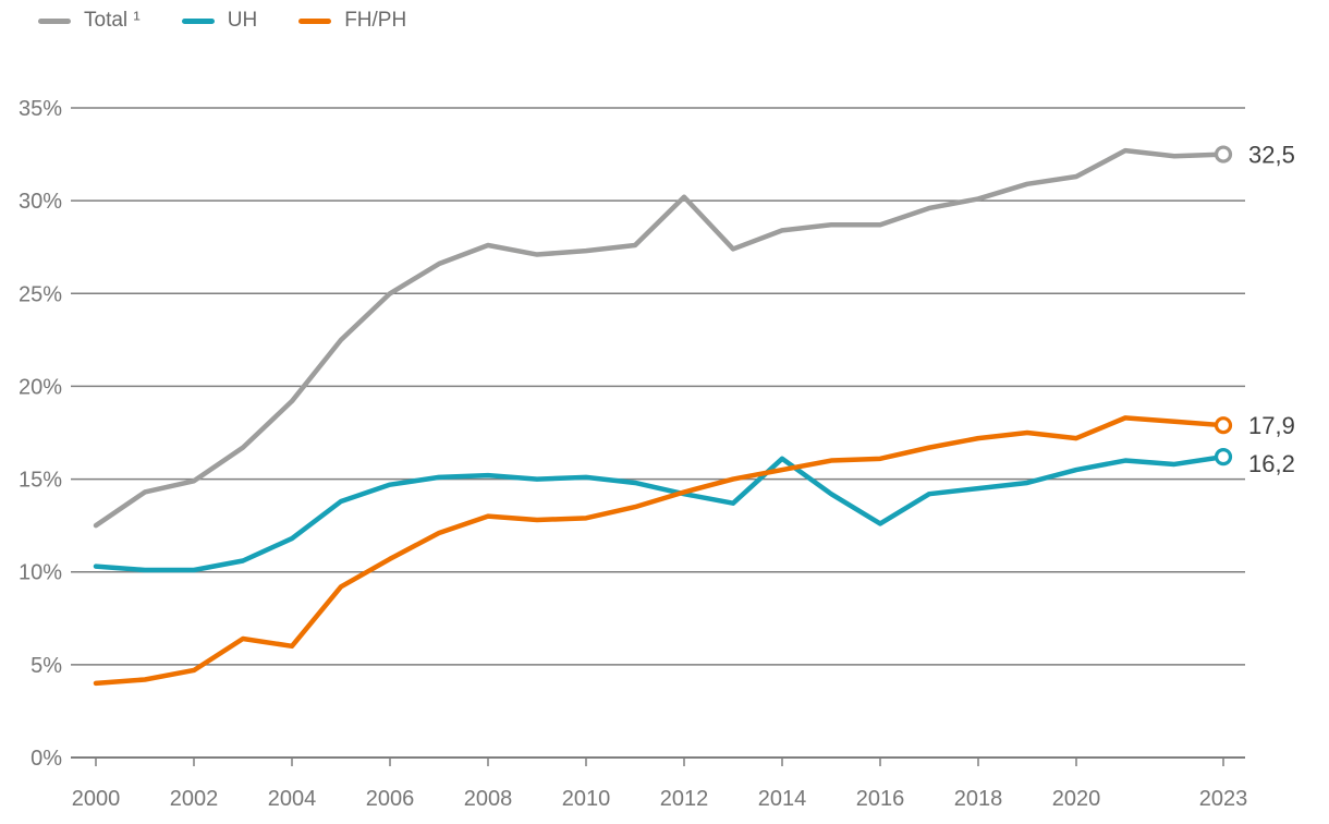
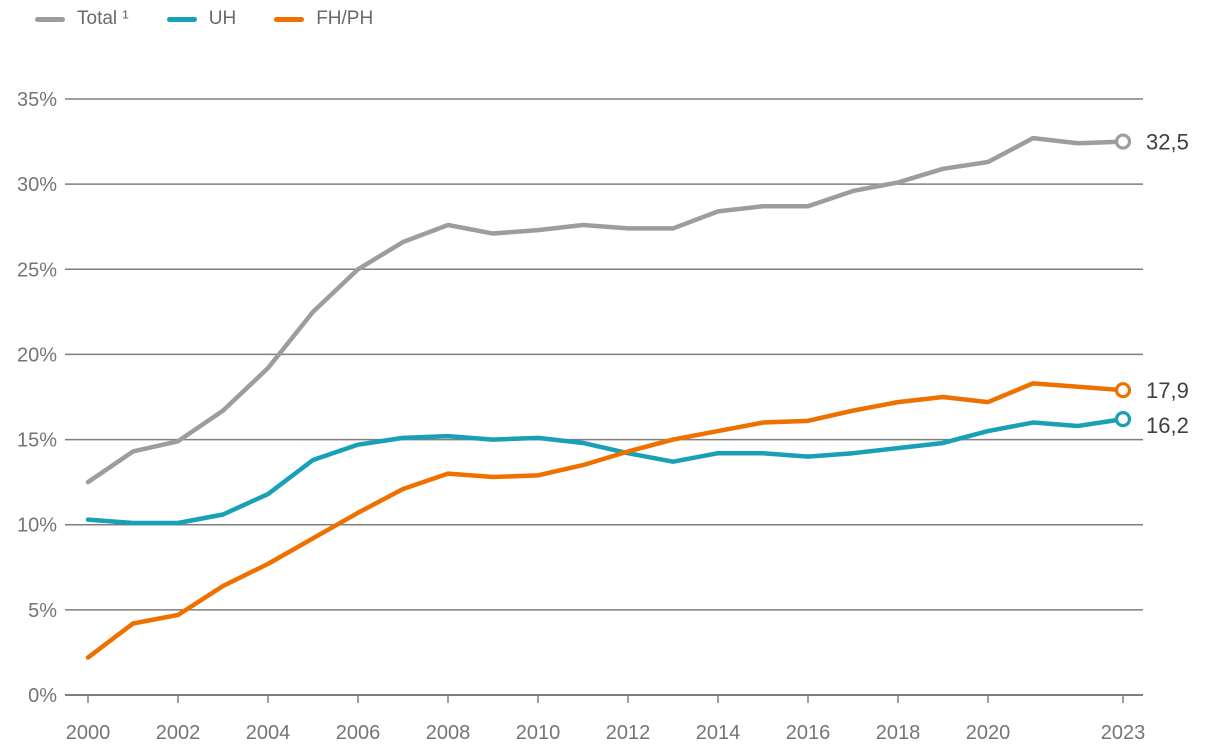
FH/PH/2000: 4.0% -> 2.2%
FH/PH/2004: 6.0% -> 7.7%
Total ¹/2012: 30.2% -> 27.4%
UH/2014: 16.1% -> 14.2%
UH/2016: 12.6% -> 14.0%
